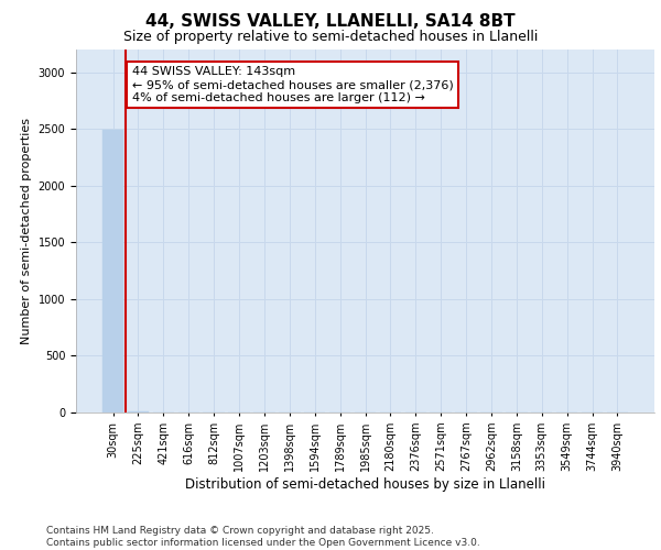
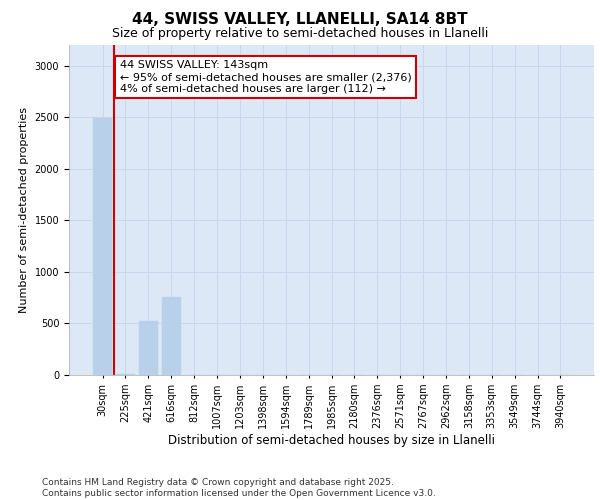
421sqm: 0 -> 520
616sqm: 0 -> 760
